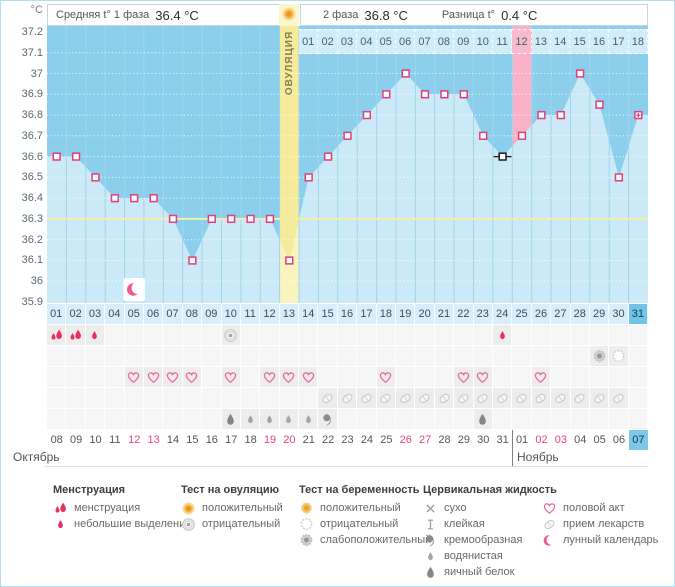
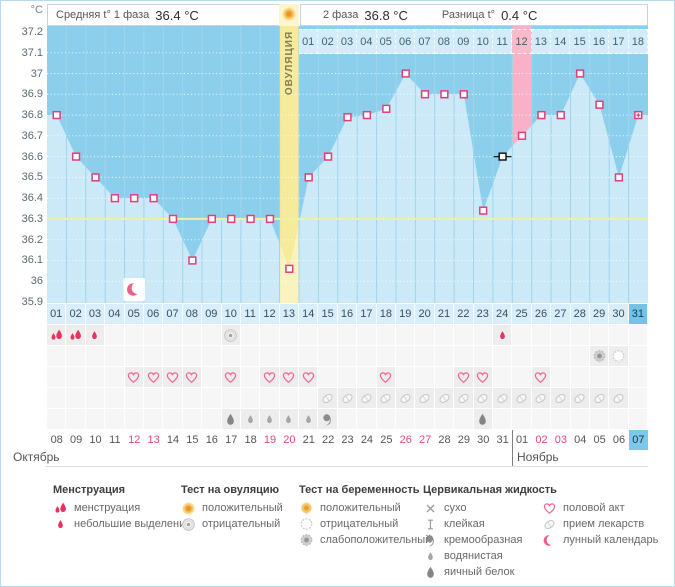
01: 36.60 -> 36.80
13: 36.10 -> 36.06
16: 36.70 -> 36.79
18: 36.90 -> 36.83
23: 36.70 -> 36.34
